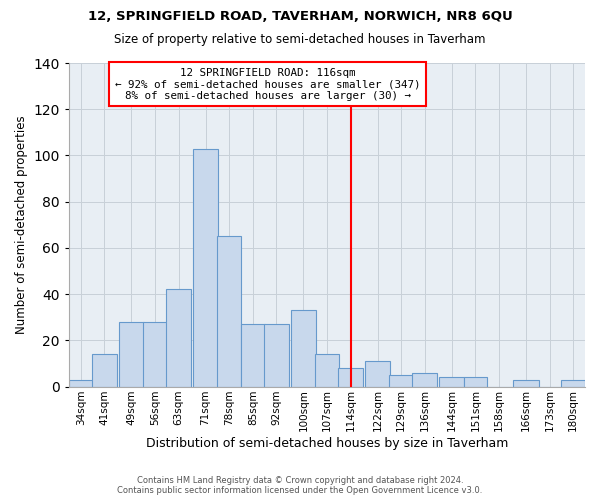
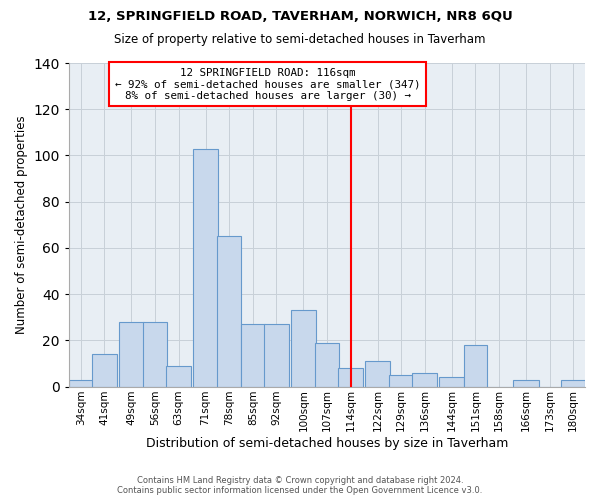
63sqm: 42 -> 9
107sqm: 14 -> 19
151sqm: 4 -> 18
